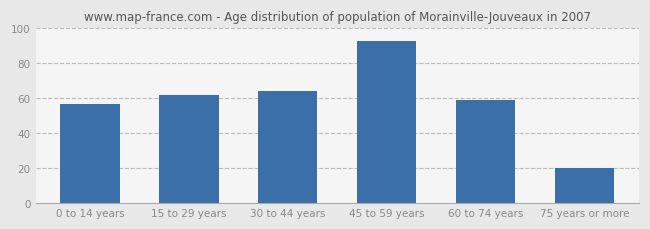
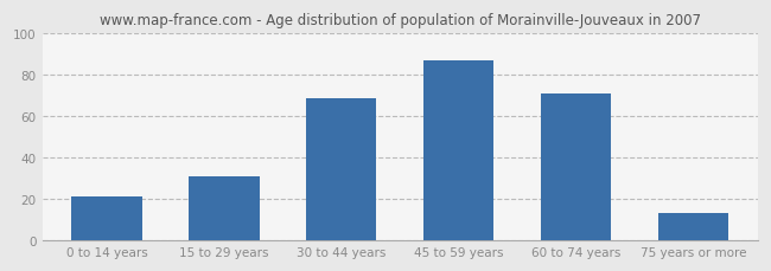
0 to 14 years: 57 -> 21
15 to 29 years: 62 -> 31
30 to 44 years: 64 -> 69
45 to 59 years: 93 -> 87
60 to 74 years: 59 -> 71
75 years or more: 20 -> 13
